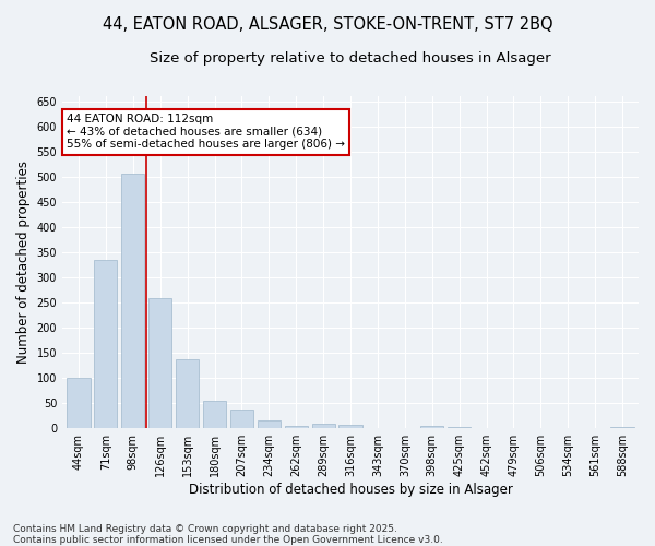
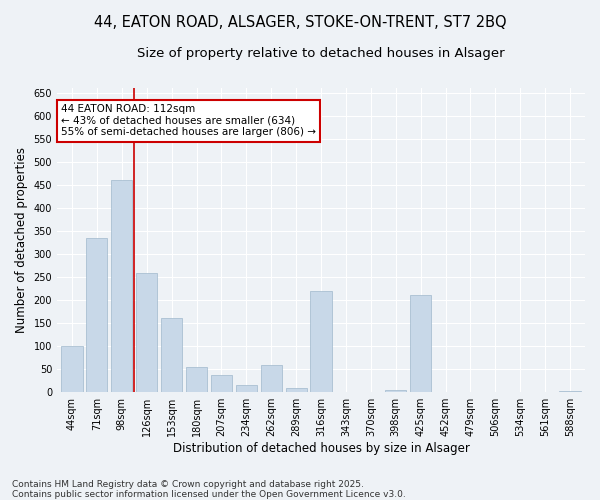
98sqm: 505 -> 460
153sqm: 138 -> 160
262sqm: 5 -> 60
316sqm: 8 -> 220
425sqm: 2 -> 210
